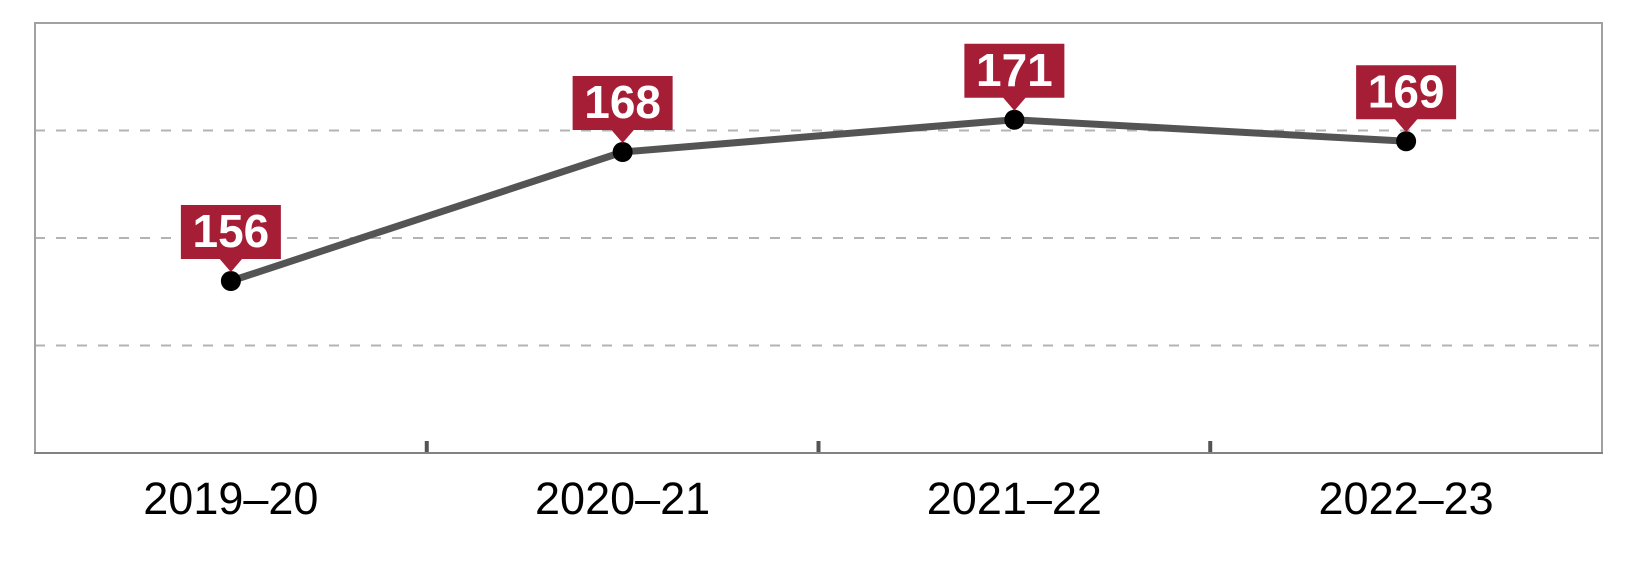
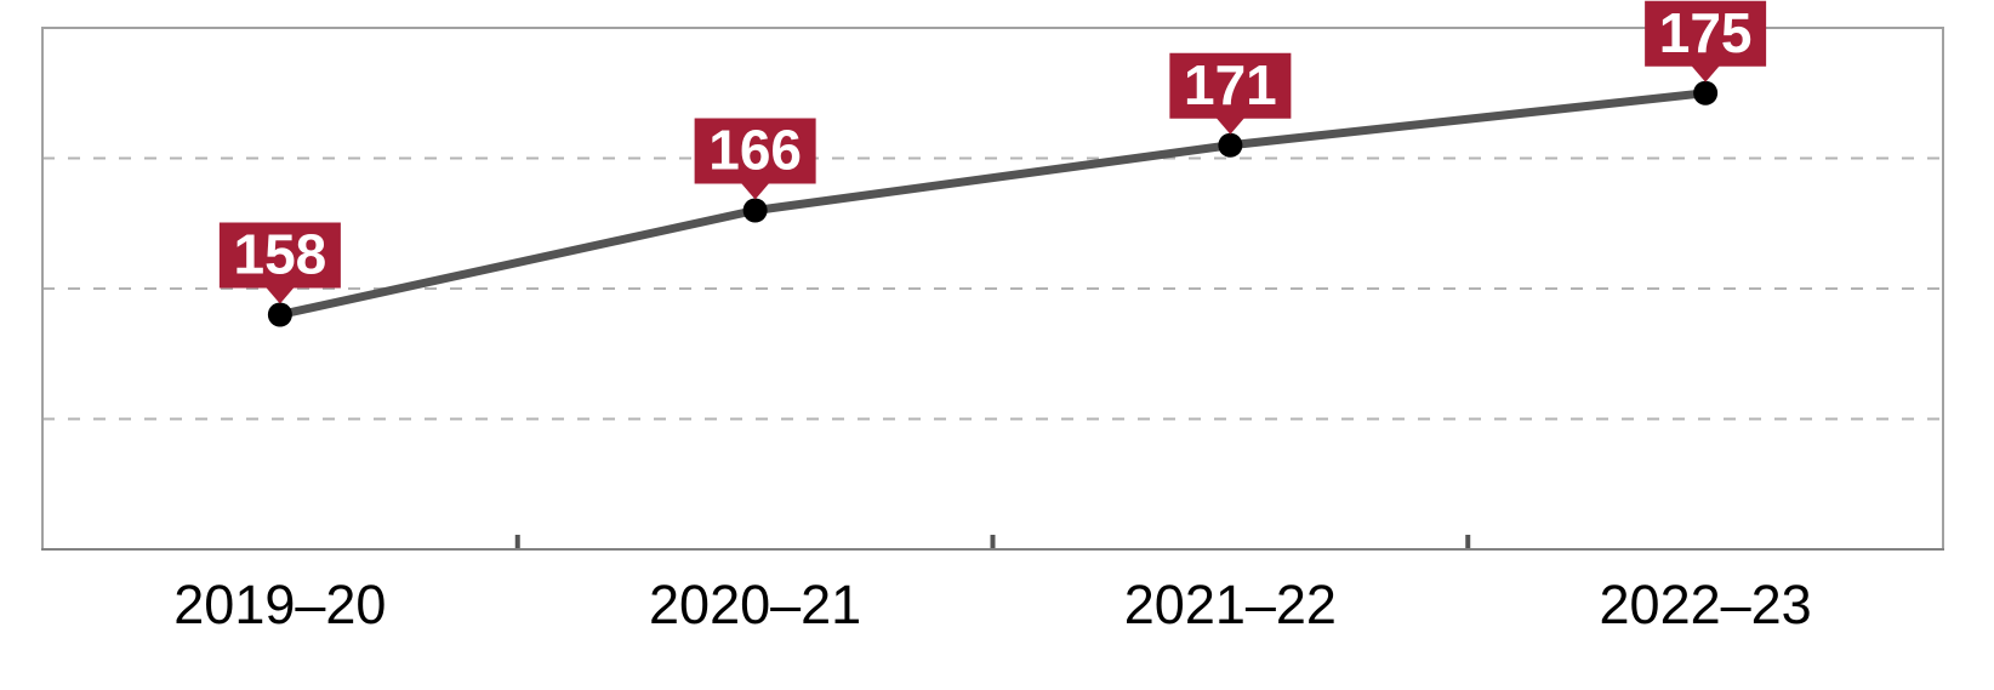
2019–20: 156 -> 158
2020–21: 168 -> 166
2022–23: 169 -> 175
